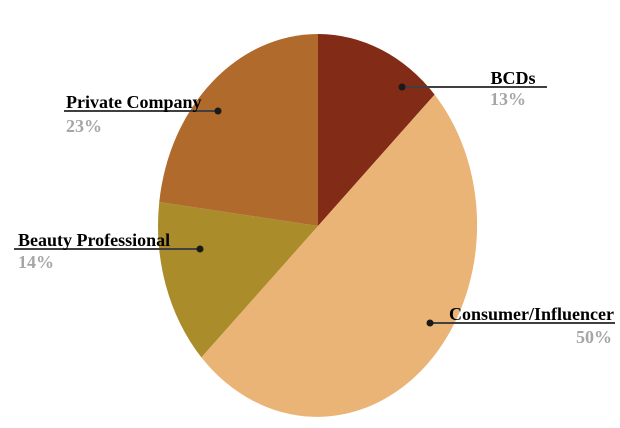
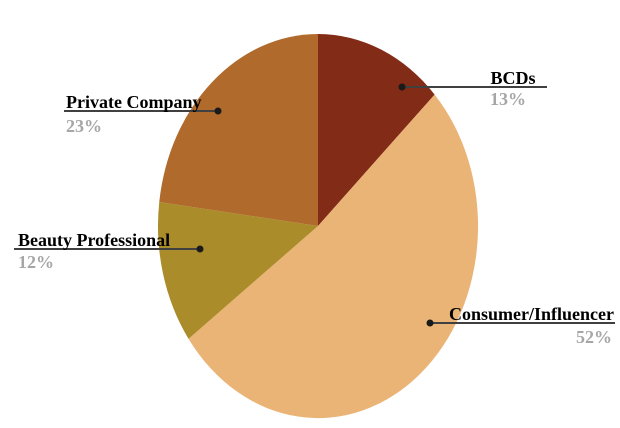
Consumer/Influencer: 50% -> 52%
Beauty Professional: 14% -> 12%
